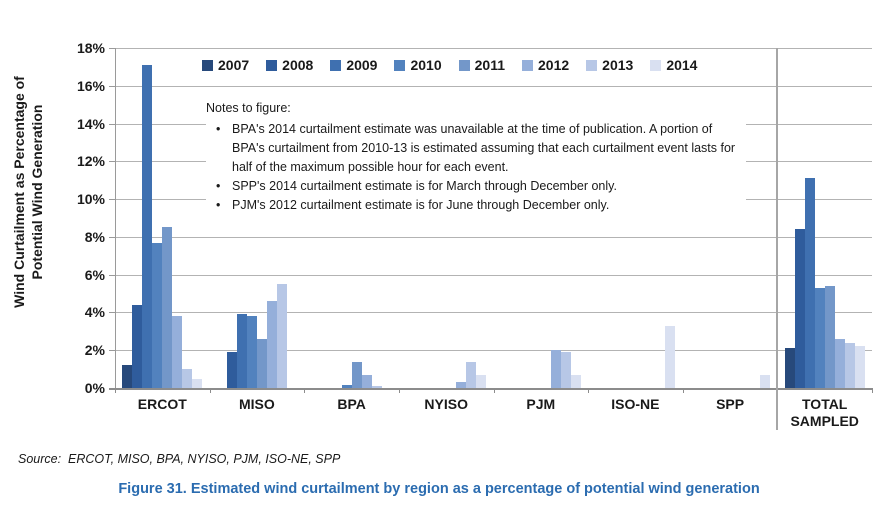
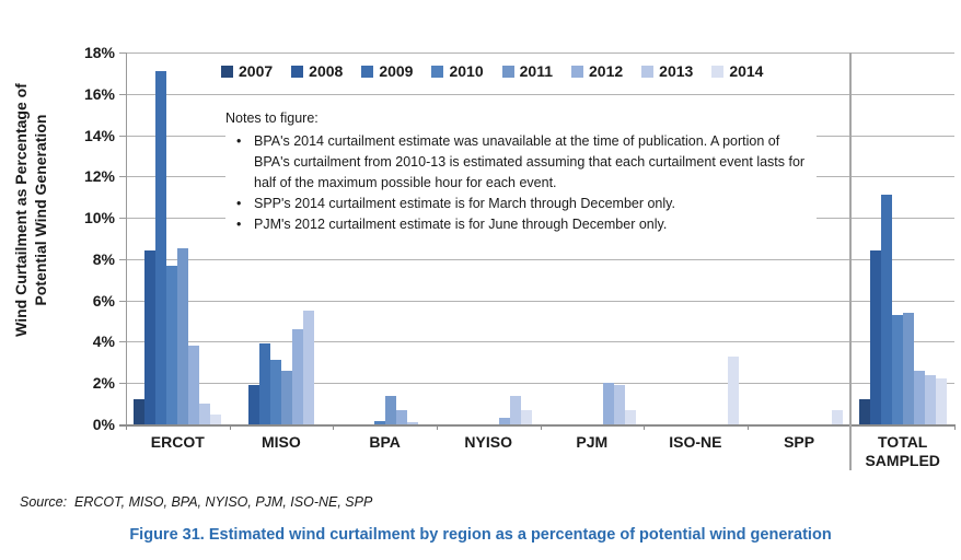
2008/ERCOT: 4.4% -> 8.4%
2010/MISO: 3.8% -> 3.1%
2007/TOTAL SAMPLED: 2.1% -> 1.2%
